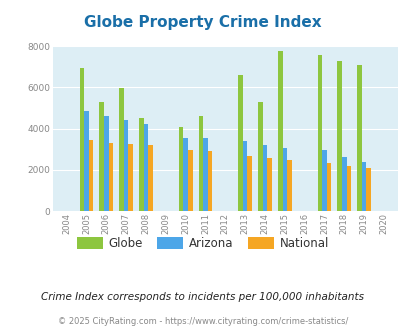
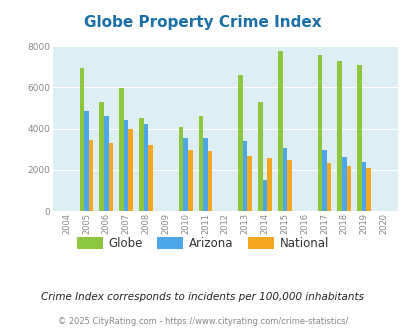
National/2007: 3250 -> 4000
Arizona/2014: 3200 -> 1500
